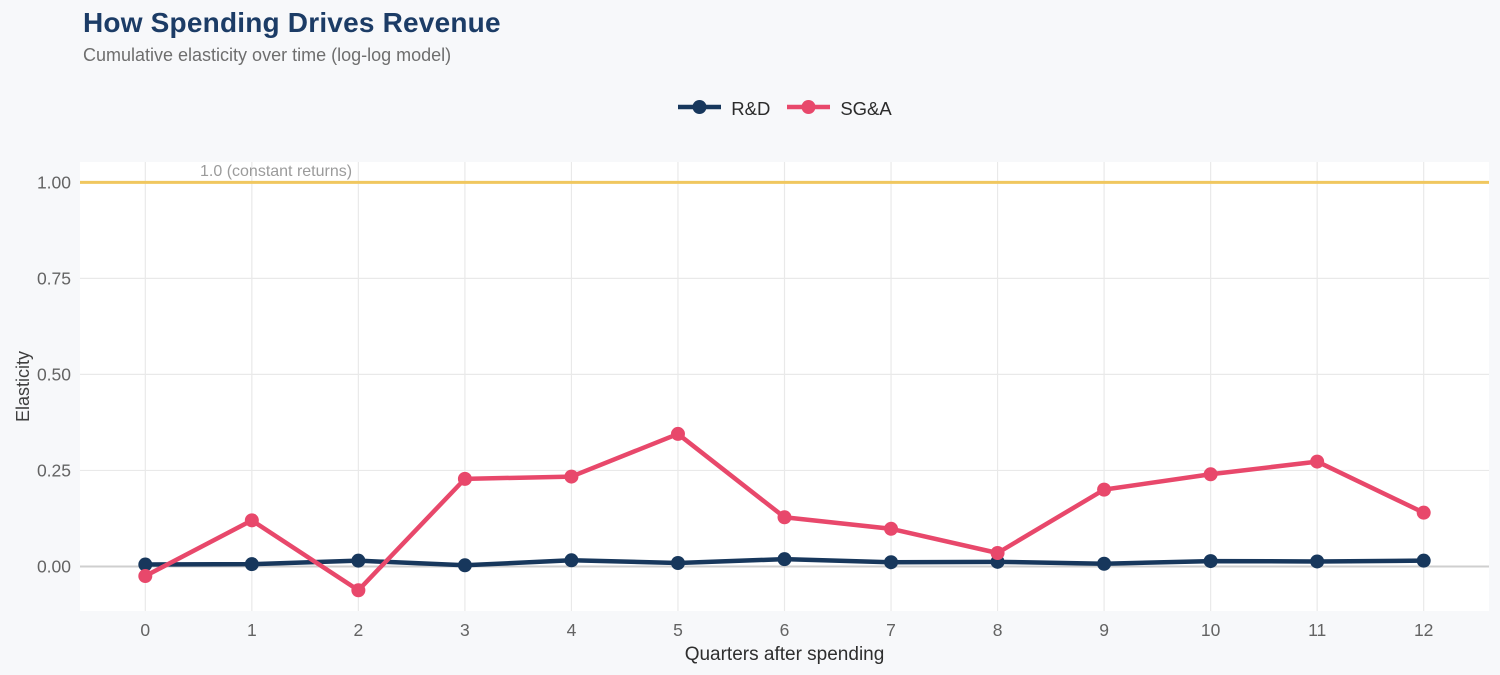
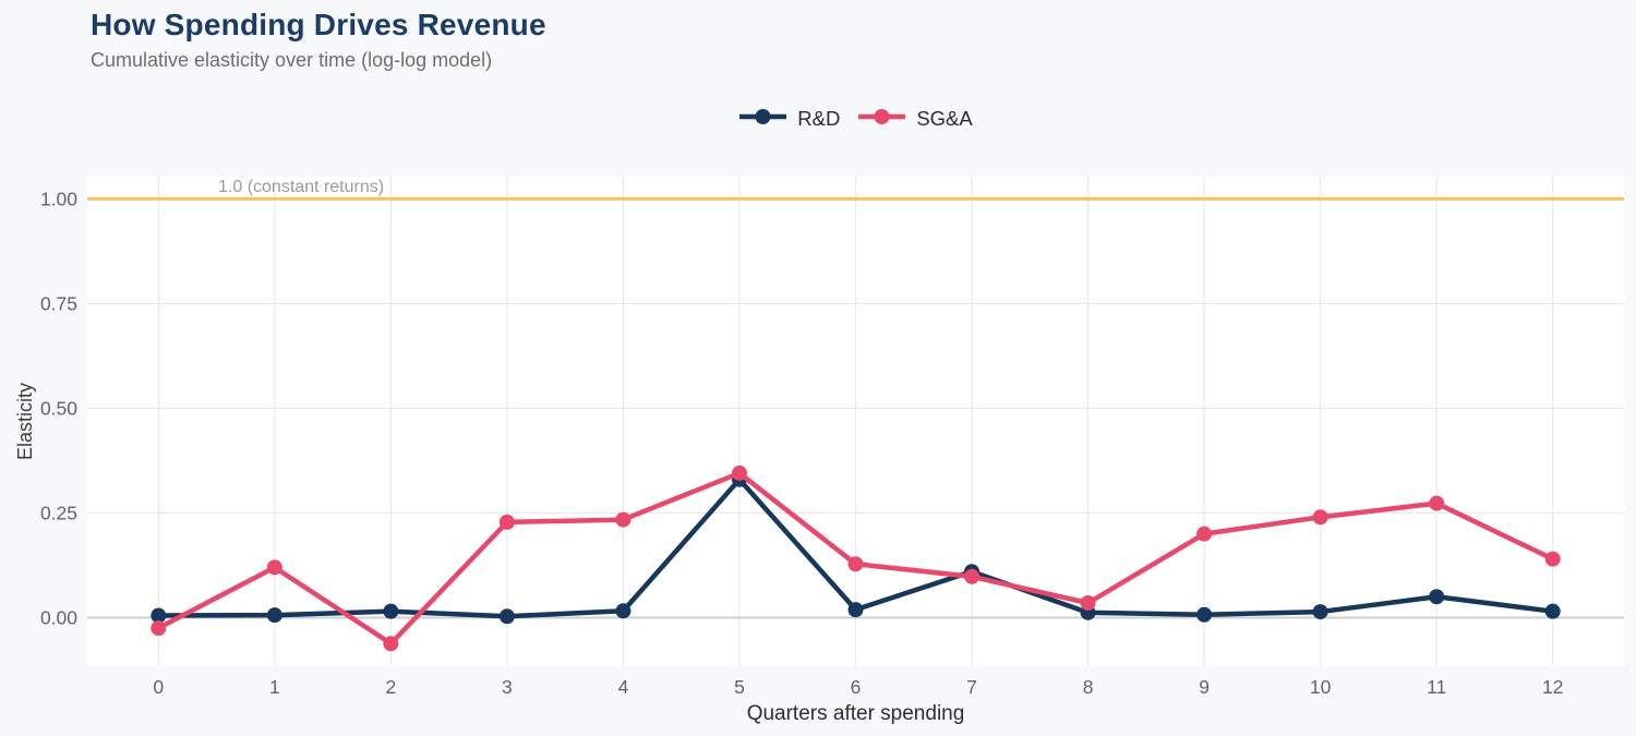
R&D/5: 0.01 -> 0.33
R&D/7: 0.01 -> 0.11
R&D/11: 0.01 -> 0.05
